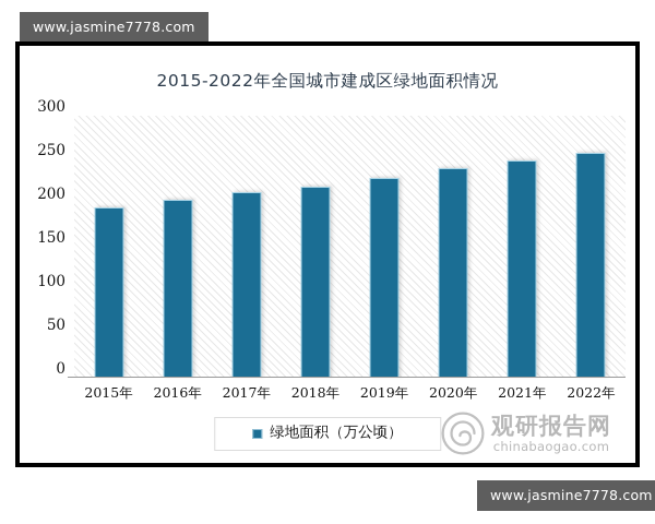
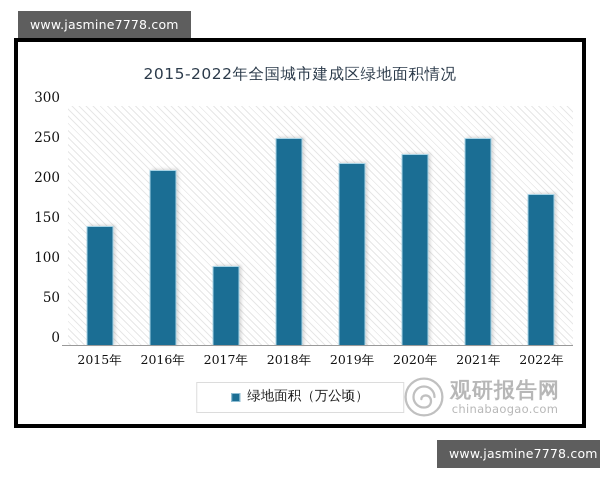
2015年: 200 -> 150
2016年: 200 -> 220
2017年: 210 -> 100
2018年: 220 -> 260
2021年: 250 -> 260
2022年: 260 -> 190
